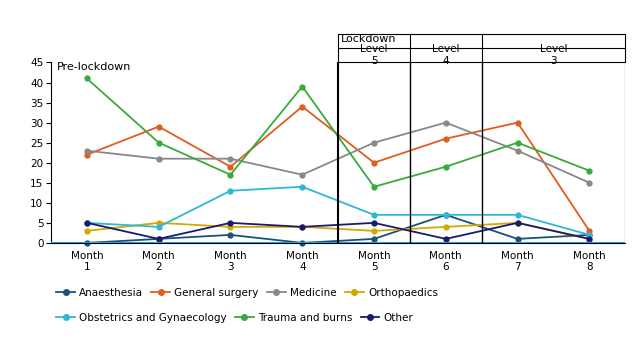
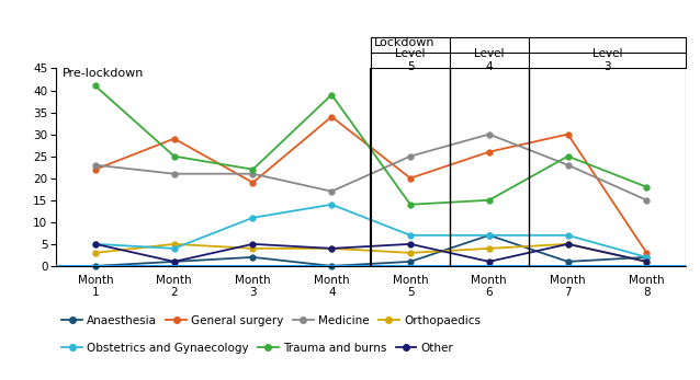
Obstetrics and Gynaecology/Month 3: 13 -> 11
Trauma and burns/Month 3: 17 -> 22
Trauma and burns/Month 6: 19 -> 15
